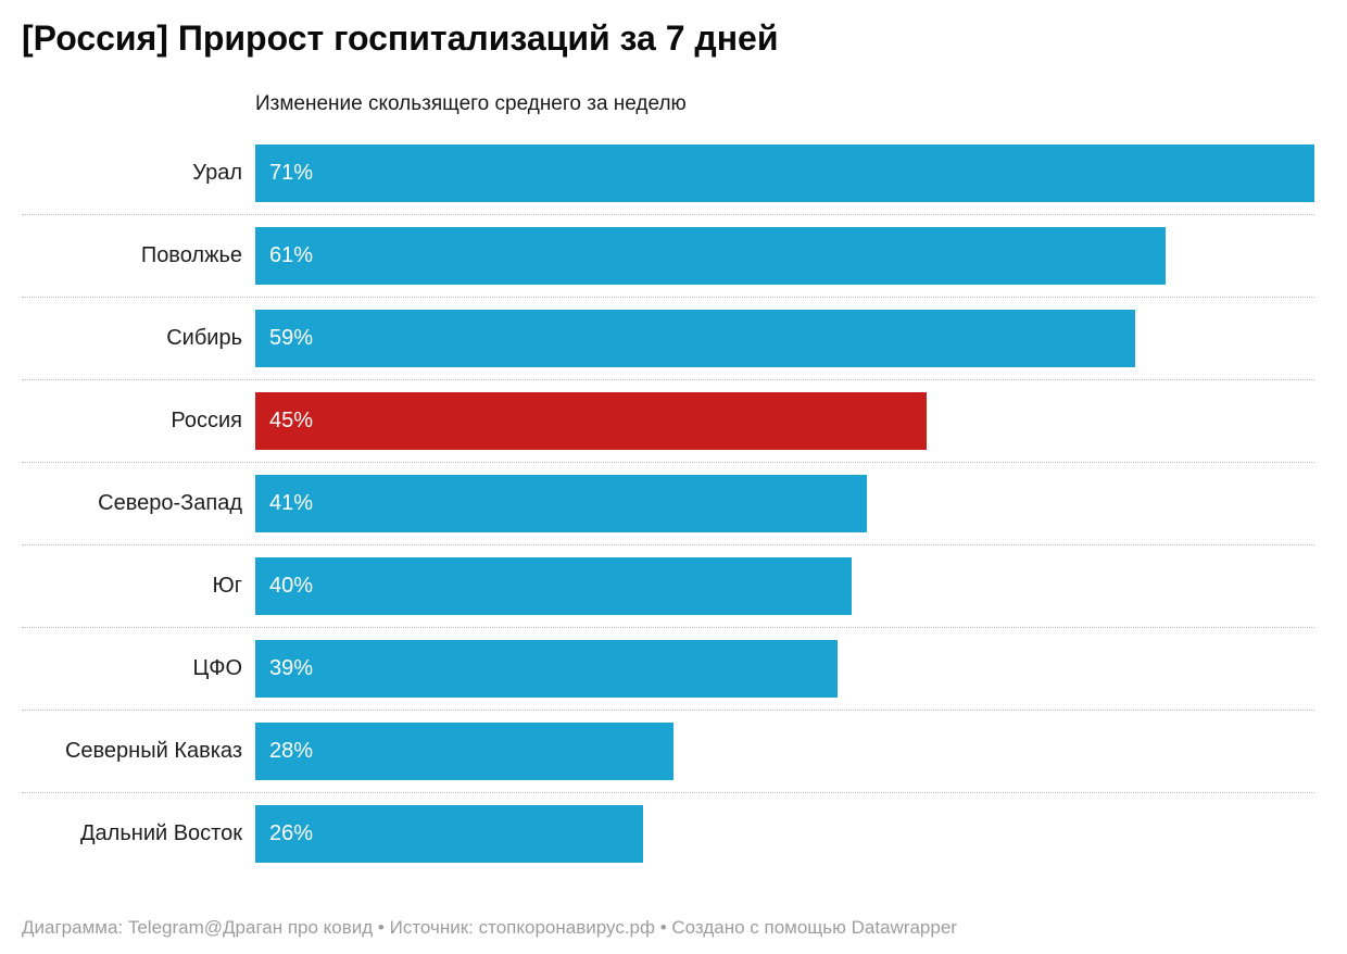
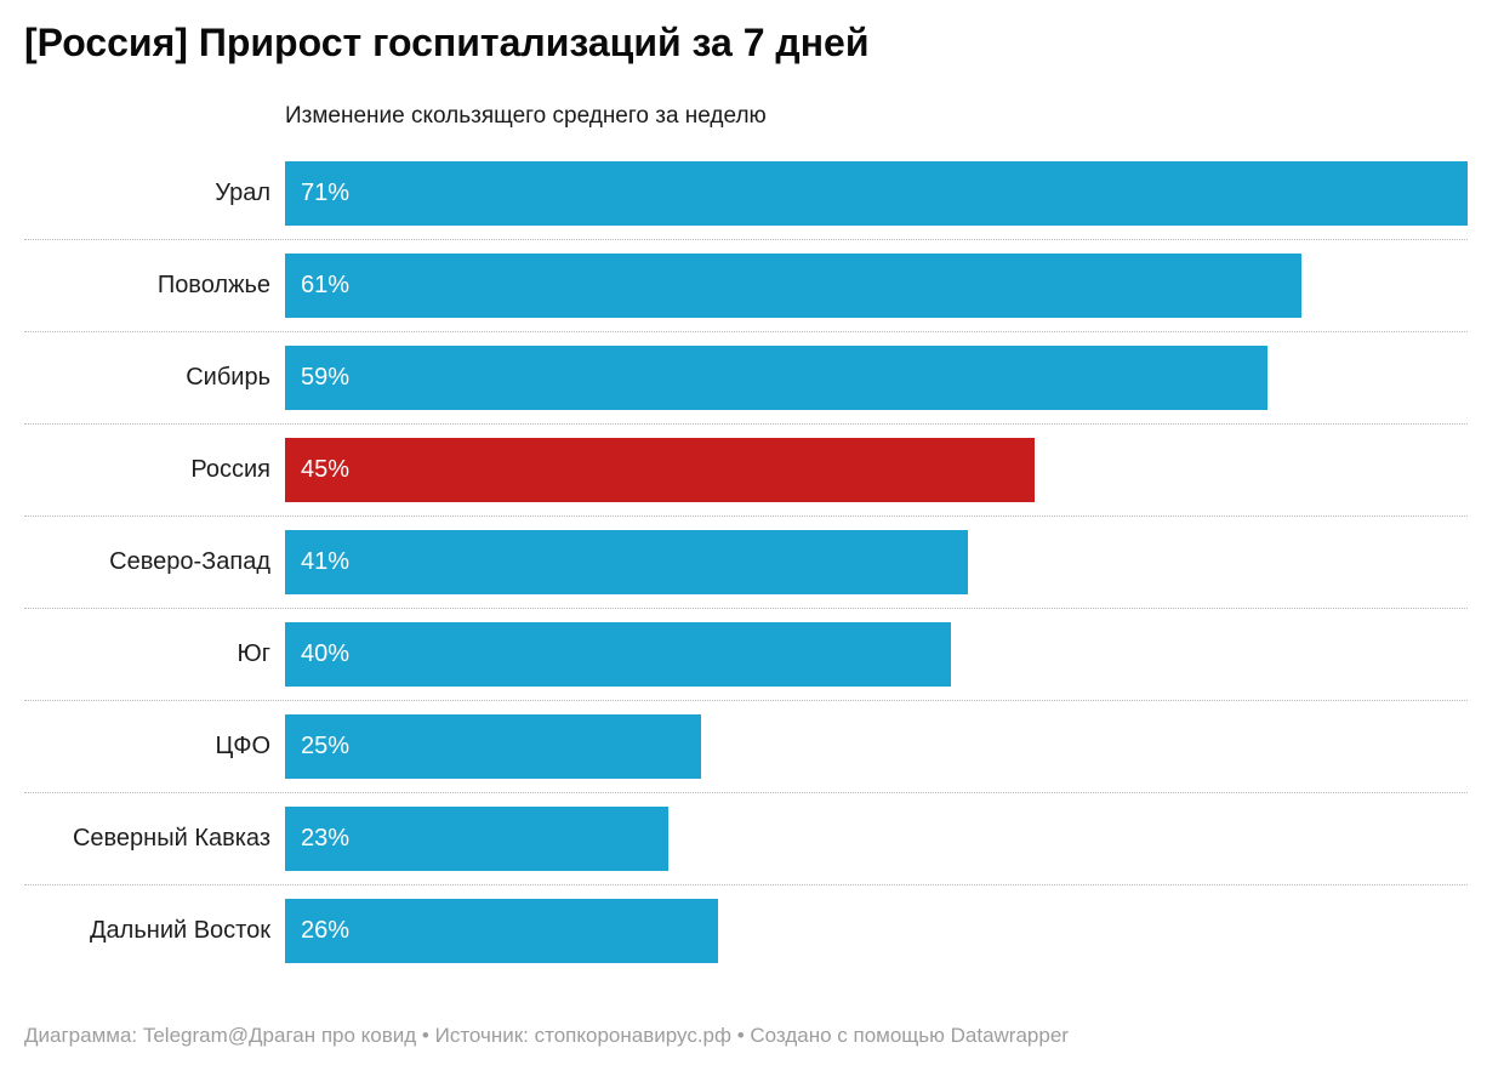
ЦФО: 39% -> 25%
Северный Кавказ: 28% -> 23%
